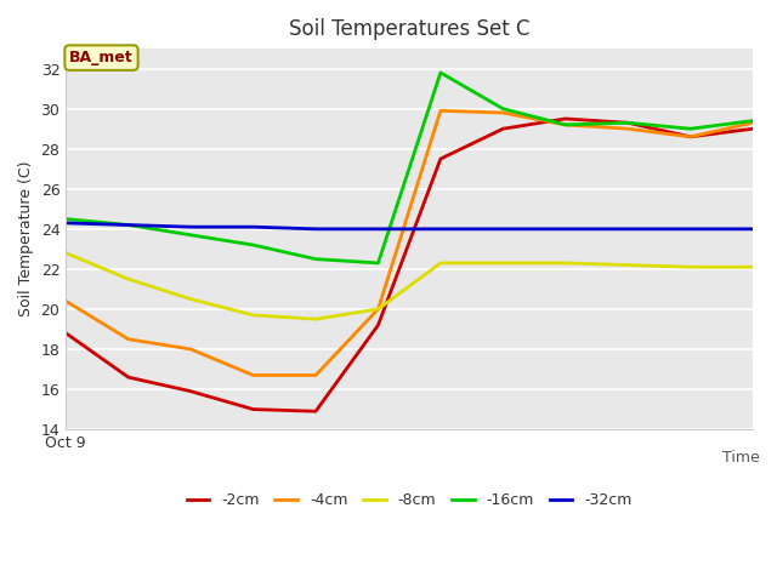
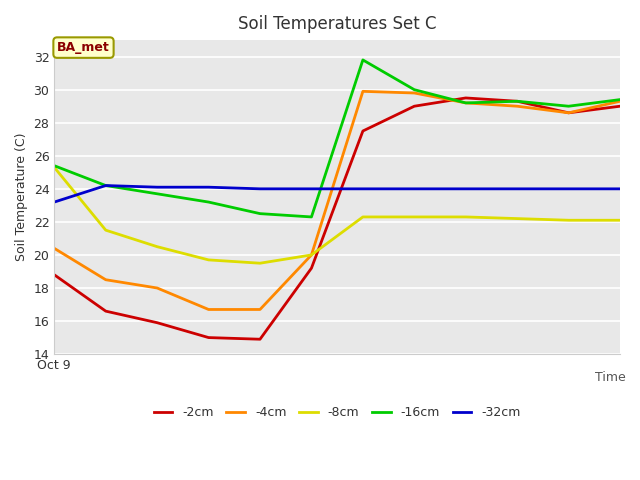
-8cm/Oct 9: 22.8 -> 25.3
-16cm/Oct 9: 24.5 -> 25.4
-32cm/Oct 9: 24.3 -> 23.2
